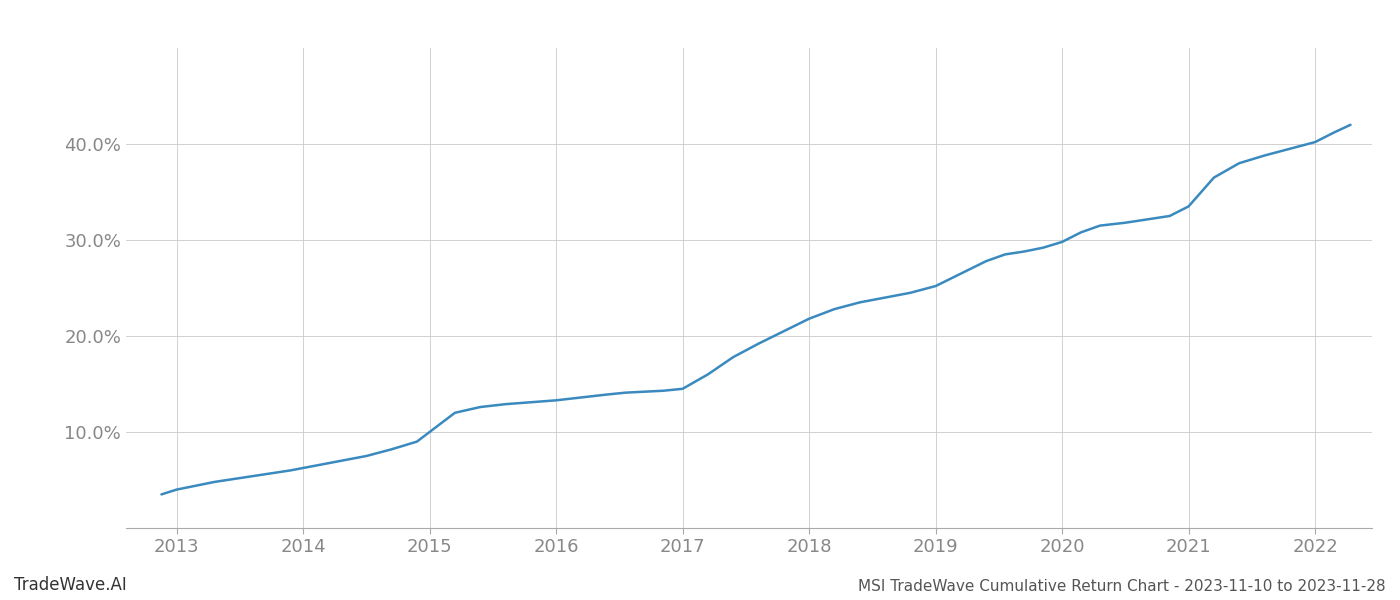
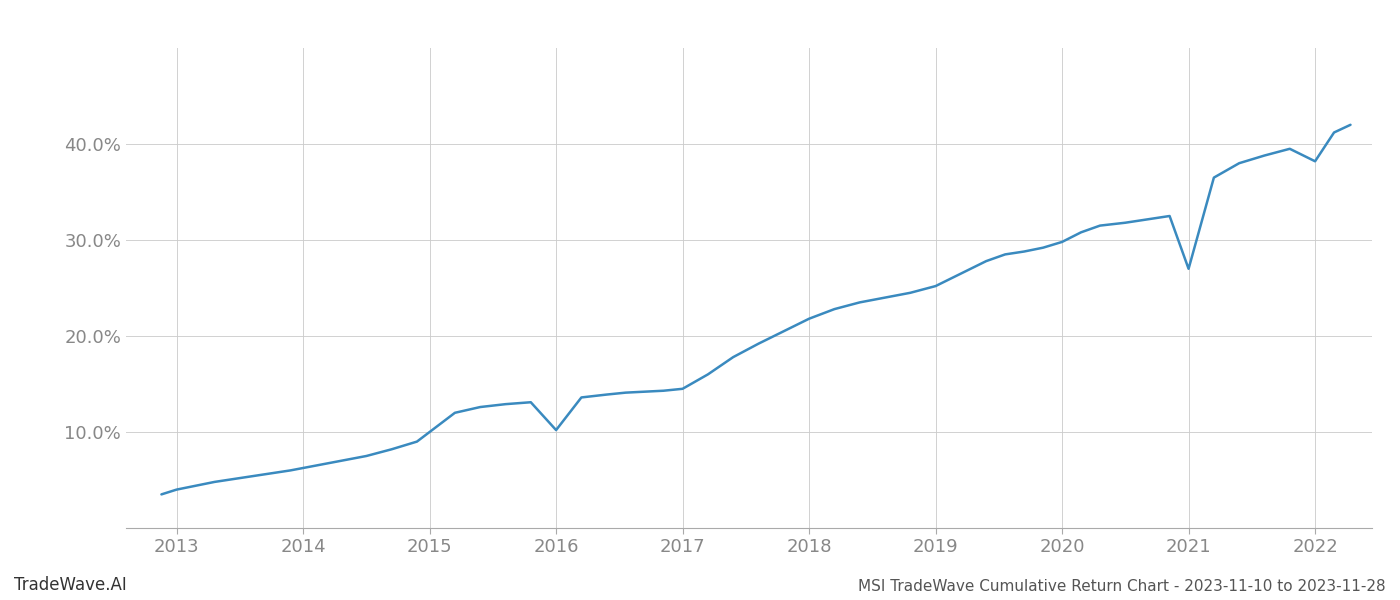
2016: 13.3% -> 10.2%
2021: 33.5% -> 27.0%
2022: 40.2% -> 38.2%
